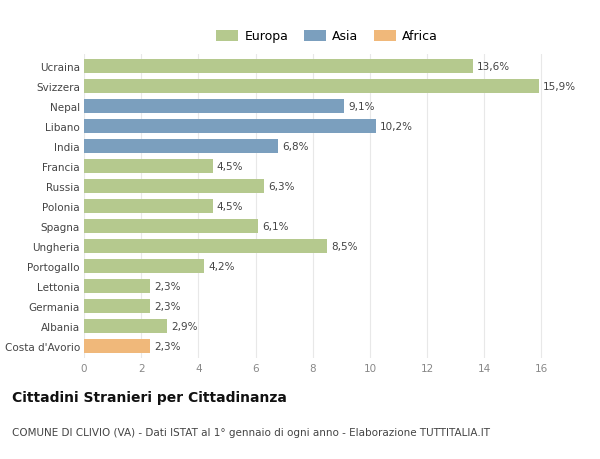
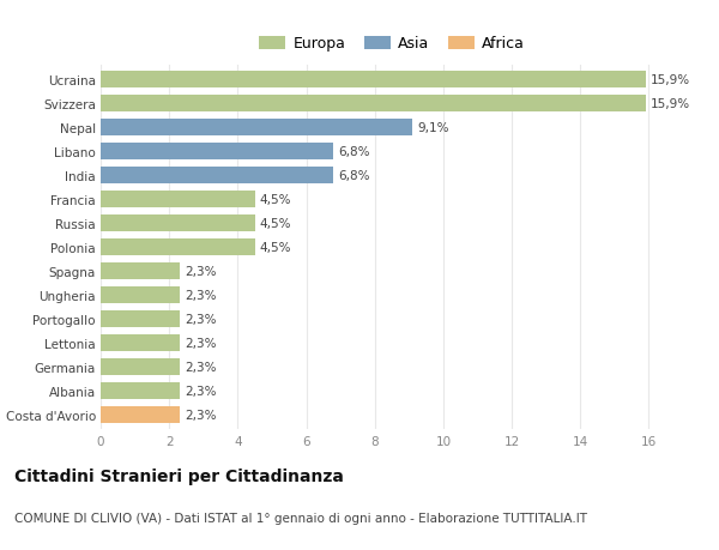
Ucraina: 13,6% -> 15,9%
Libano: 10,2% -> 6,8%
Russia: 6,3% -> 4,5%
Spagna: 6,1% -> 2,3%
Ungheria: 8,5% -> 2,3%
Portogallo: 4,2% -> 2,3%
Albania: 2,9% -> 2,3%
